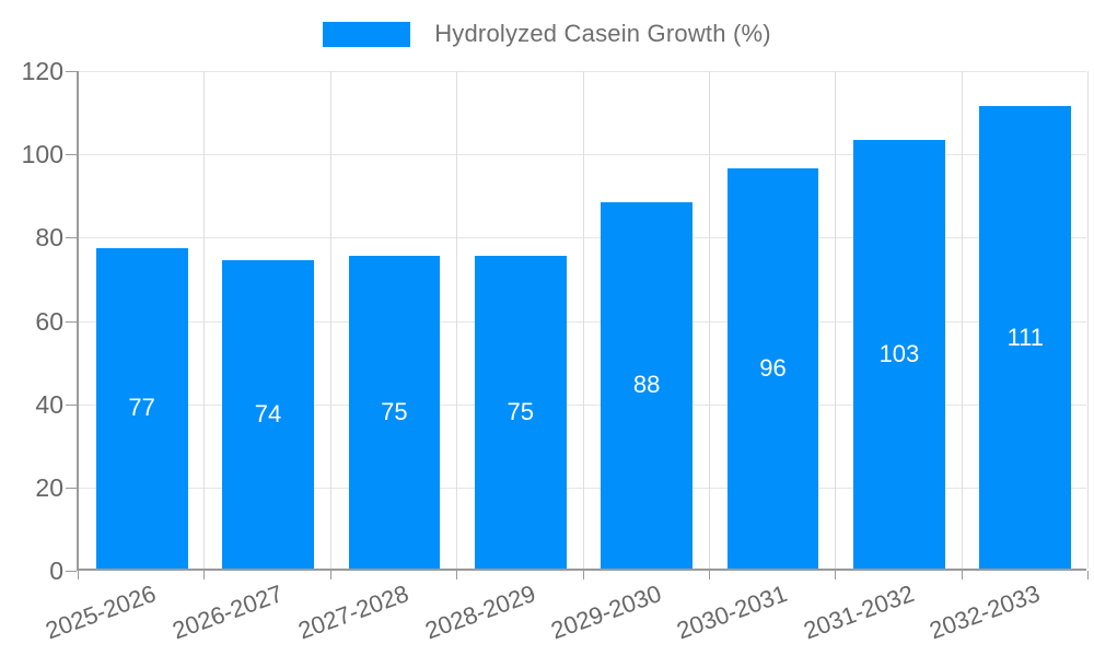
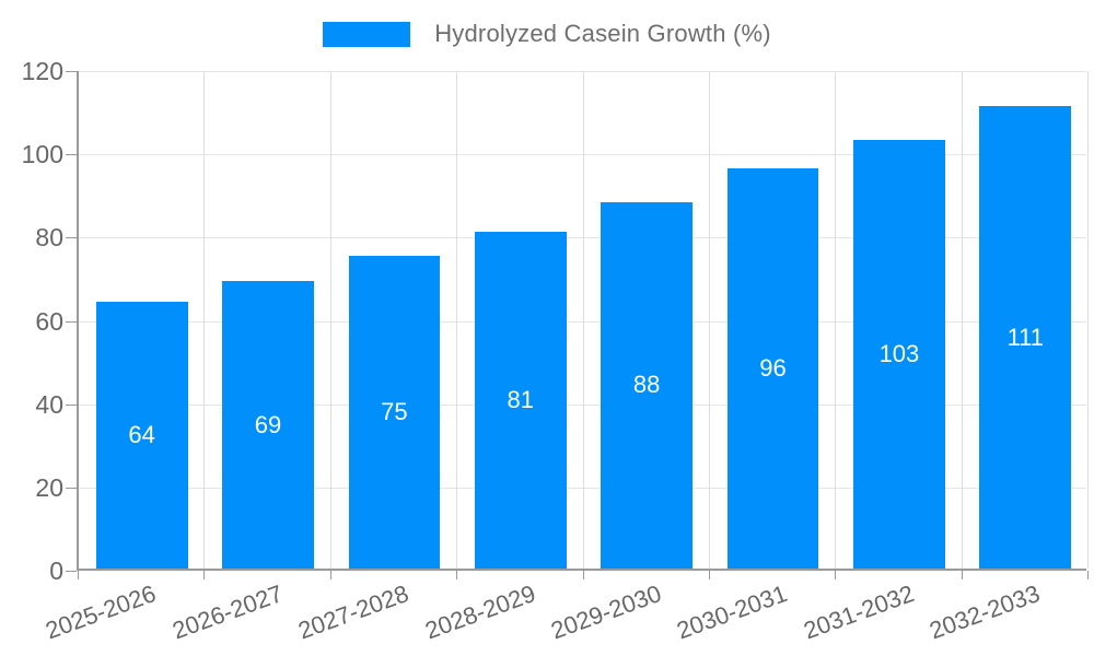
2025-2026: 77 -> 64
2026-2027: 74 -> 69
2028-2029: 75 -> 81
